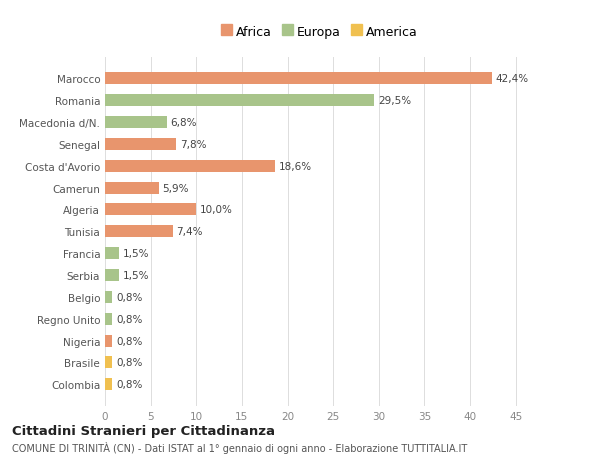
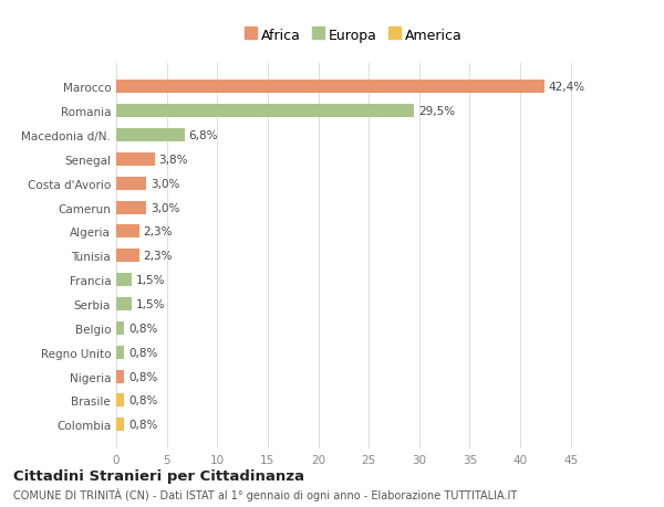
Senegal: 7,8% -> 3,8%
Costa d'Avorio: 18,6% -> 3,0%
Camerun: 5,9% -> 3,0%
Algeria: 10,0% -> 2,3%
Tunisia: 7,4% -> 2,3%
